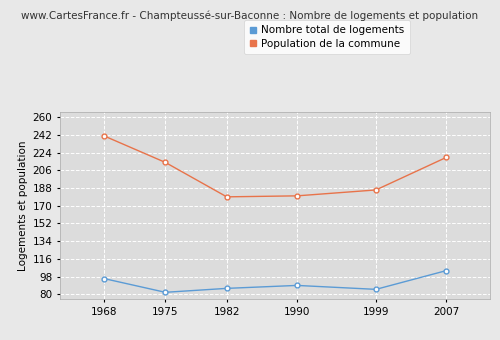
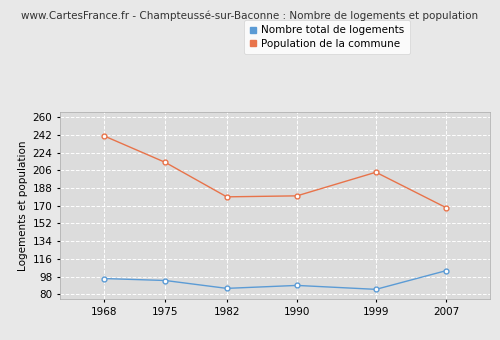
Nombre total de logements/1975: 82 -> 94
Population de la commune/1999: 186 -> 204
Population de la commune/2007: 219 -> 168
